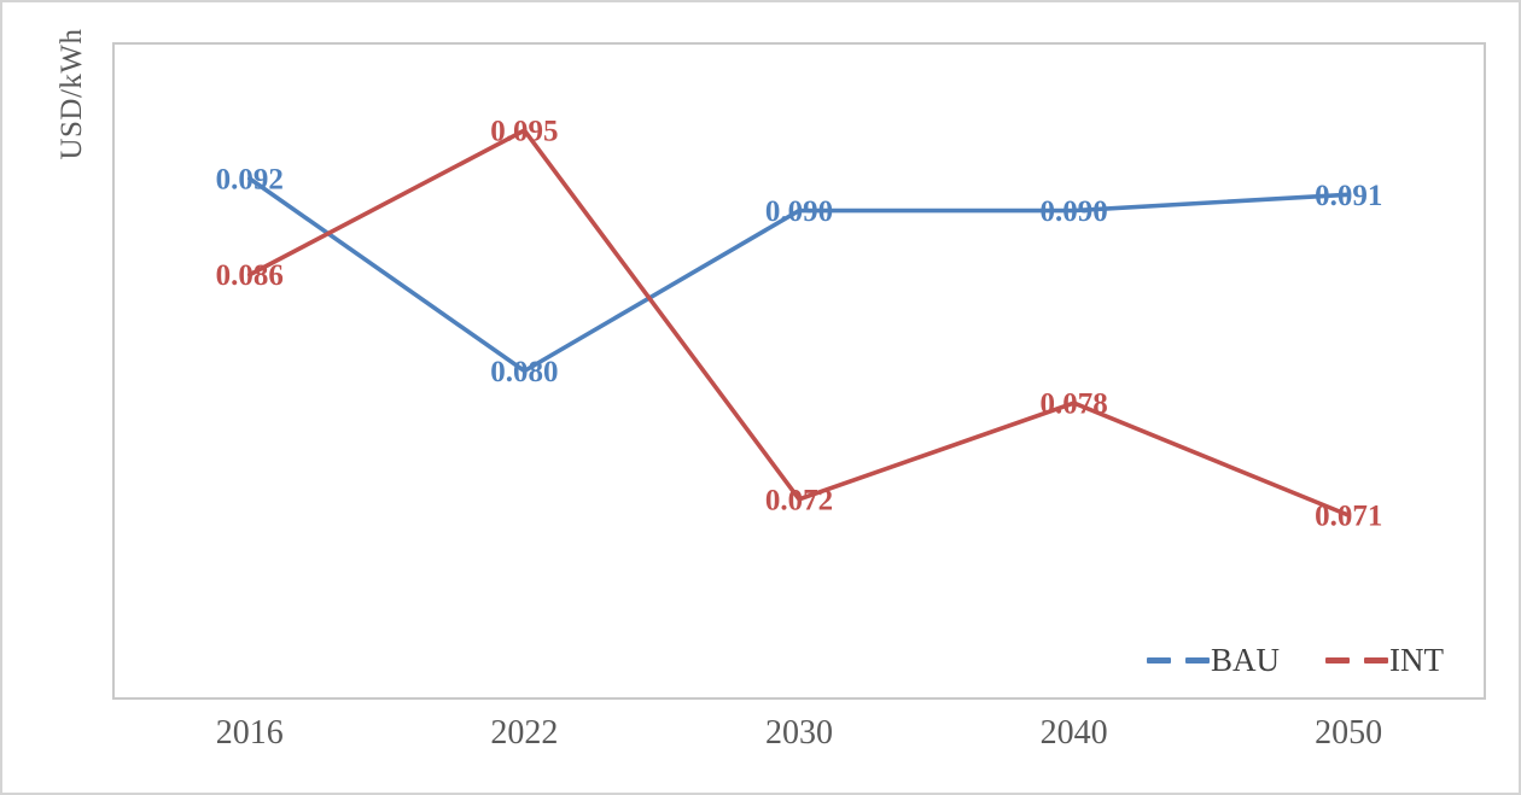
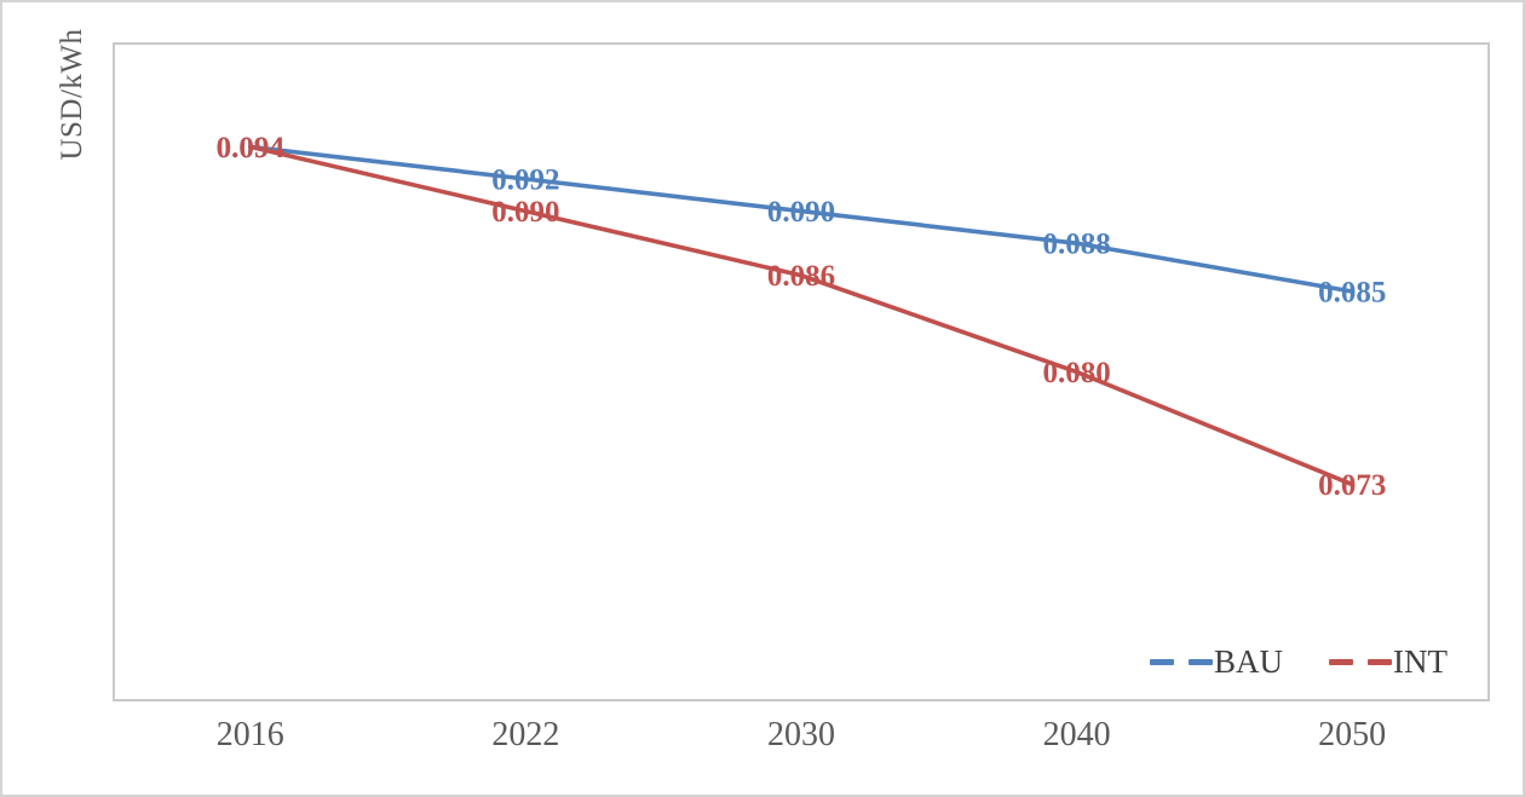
BAU/2016: 0.092 -> 0.094
INT/2016: 0.086 -> 0.094
BAU/2022: 0.080 -> 0.092
INT/2022: 0.095 -> 0.090
INT/2030: 0.072 -> 0.086
BAU/2040: 0.090 -> 0.088
INT/2040: 0.078 -> 0.080
BAU/2050: 0.091 -> 0.085
INT/2050: 0.071 -> 0.073
